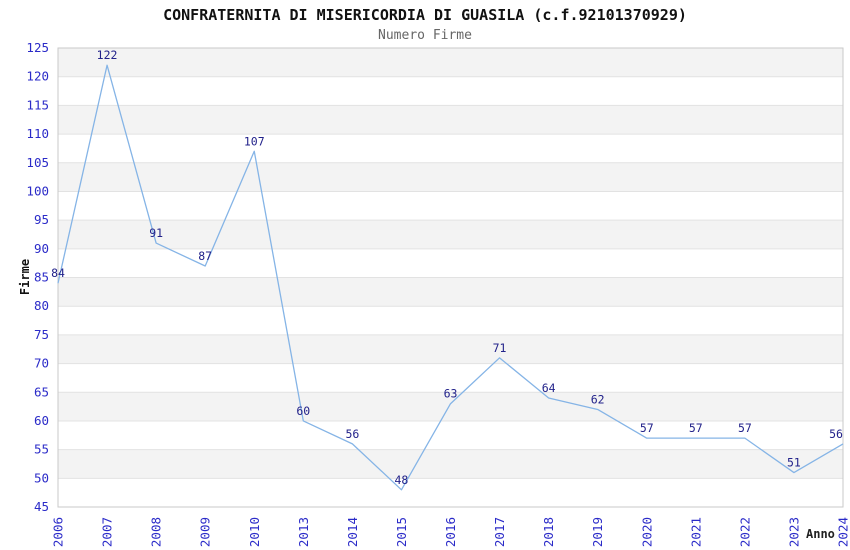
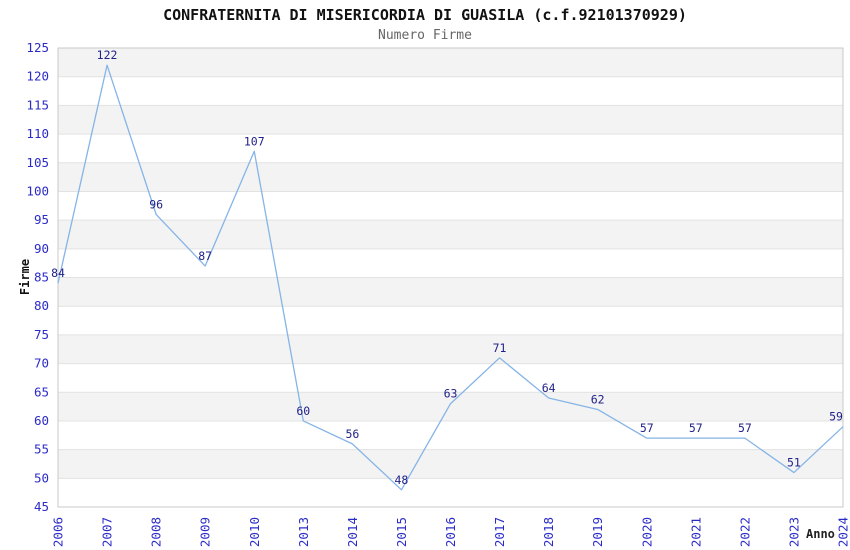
2008: 91 -> 96
2024: 56 -> 59
